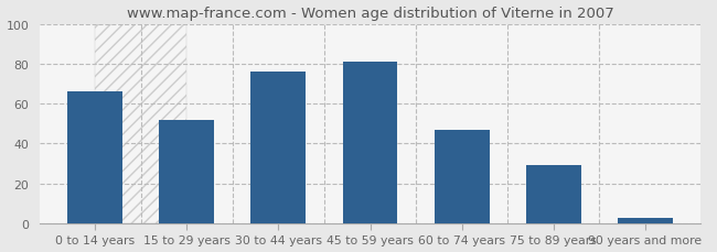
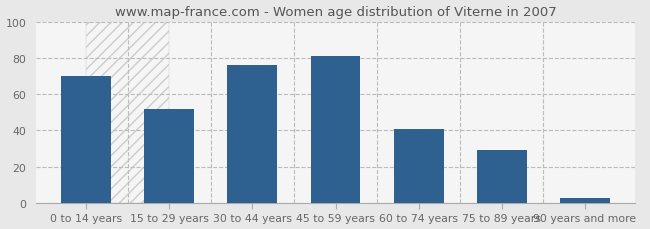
0 to 14 years: 66 -> 70
60 to 74 years: 47 -> 41
